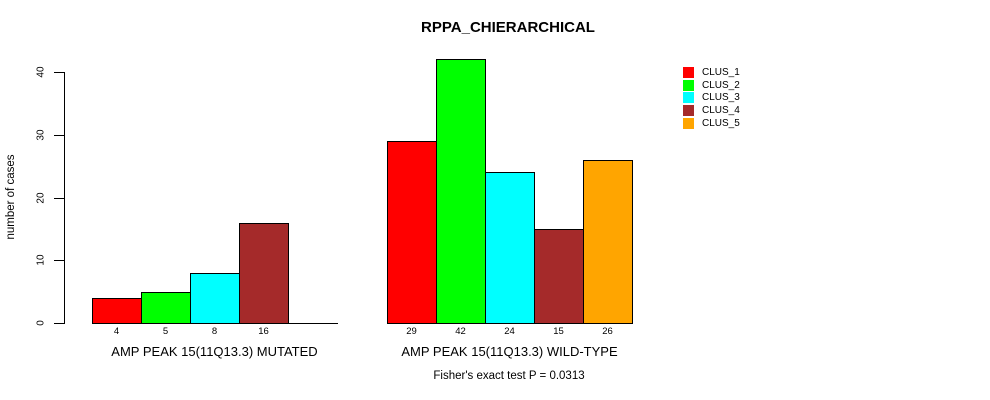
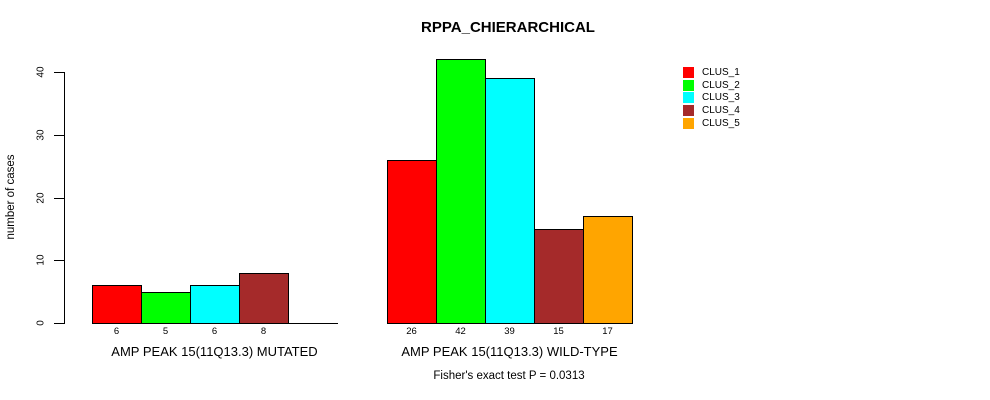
CLUS_1/AMP PEAK 15(11Q13.3) MUTATED: 4 -> 6
CLUS_3/AMP PEAK 15(11Q13.3) MUTATED: 8 -> 6
CLUS_4/AMP PEAK 15(11Q13.3) MUTATED: 16 -> 8
CLUS_1/AMP PEAK 15(11Q13.3) WILD-TYPE: 29 -> 26
CLUS_3/AMP PEAK 15(11Q13.3) WILD-TYPE: 24 -> 39
CLUS_5/AMP PEAK 15(11Q13.3) WILD-TYPE: 26 -> 17
